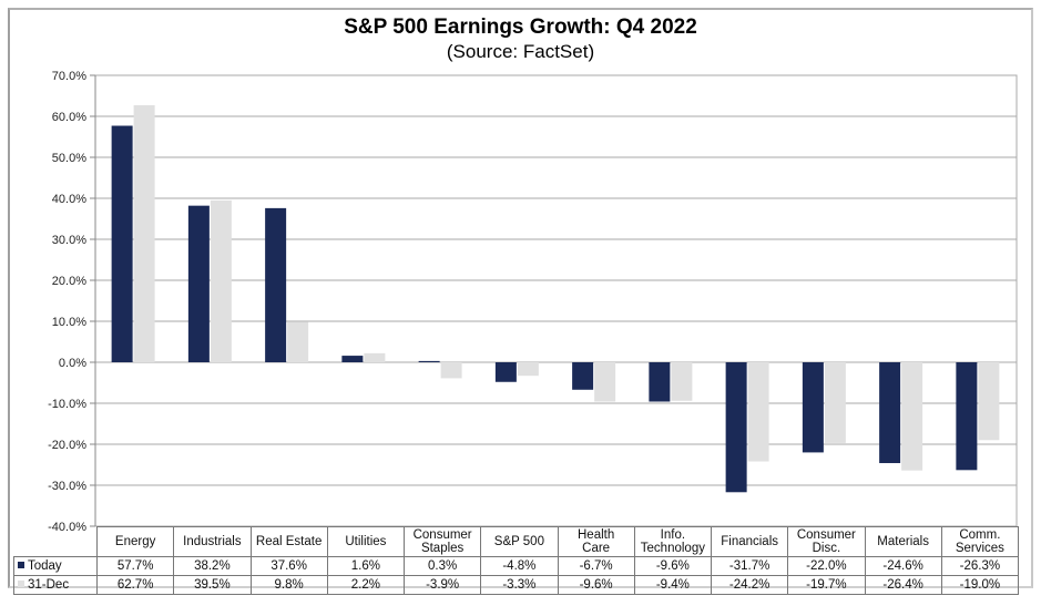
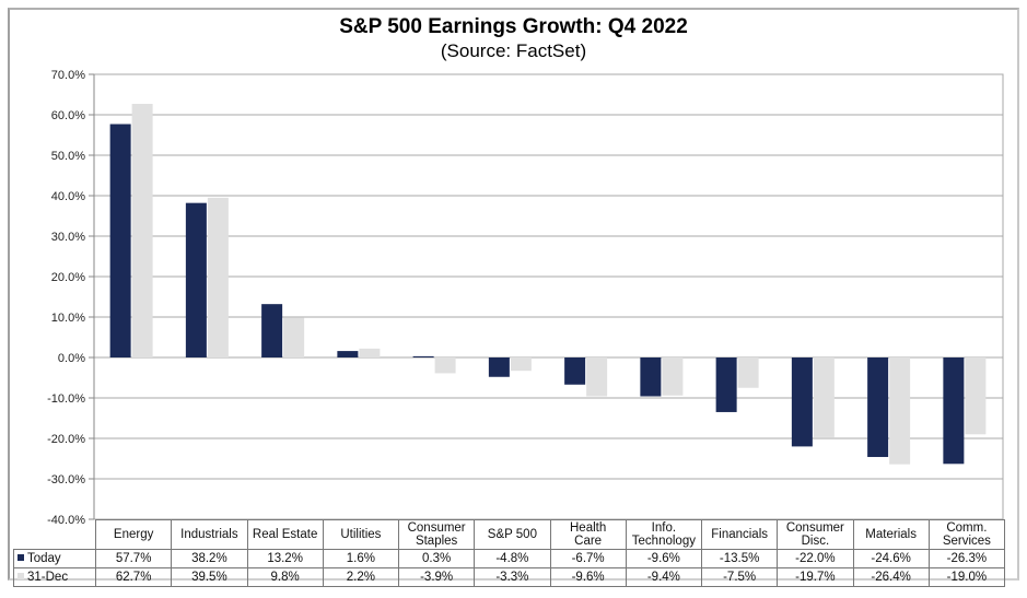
Today/Real Estate: 37.6% -> 13.2%
Today/Financials: -31.7% -> -13.5%
31-Dec/Financials: -24.2% -> -7.5%
